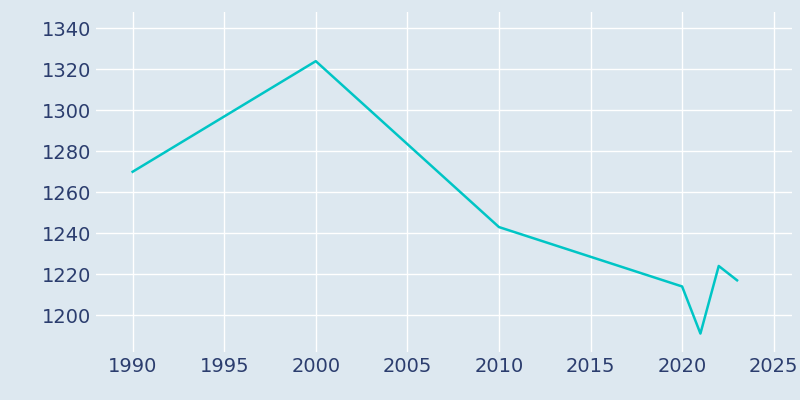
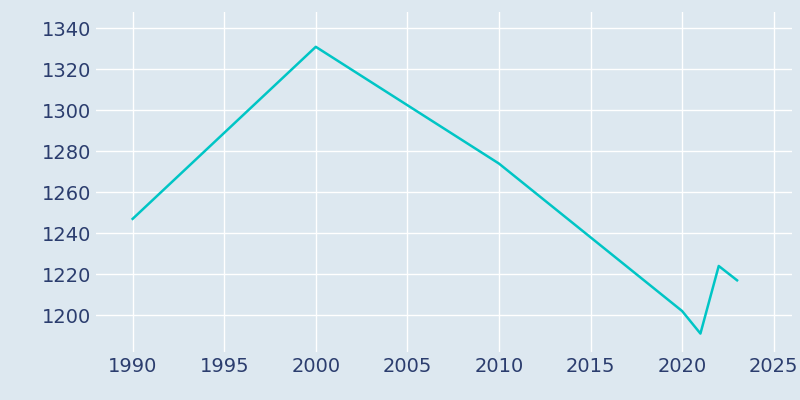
1990: 1270 -> 1247
2000: 1324 -> 1331
2010: 1243 -> 1274
2020: 1214 -> 1202
